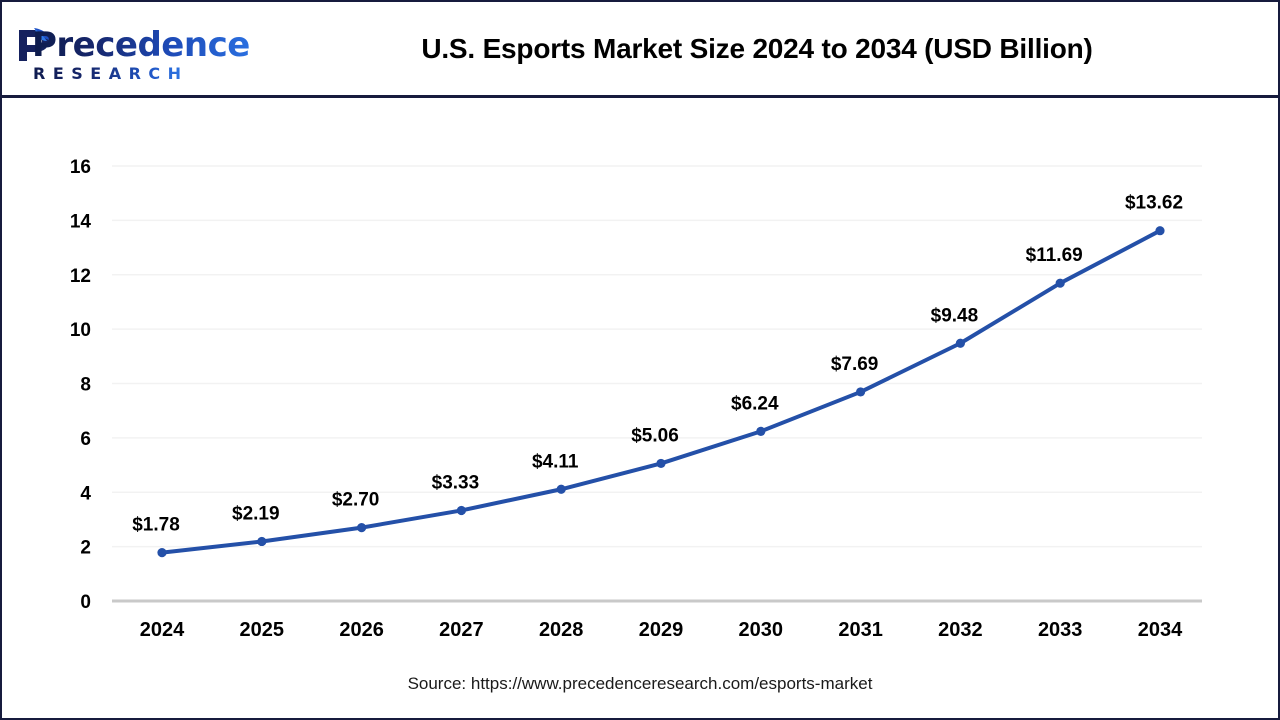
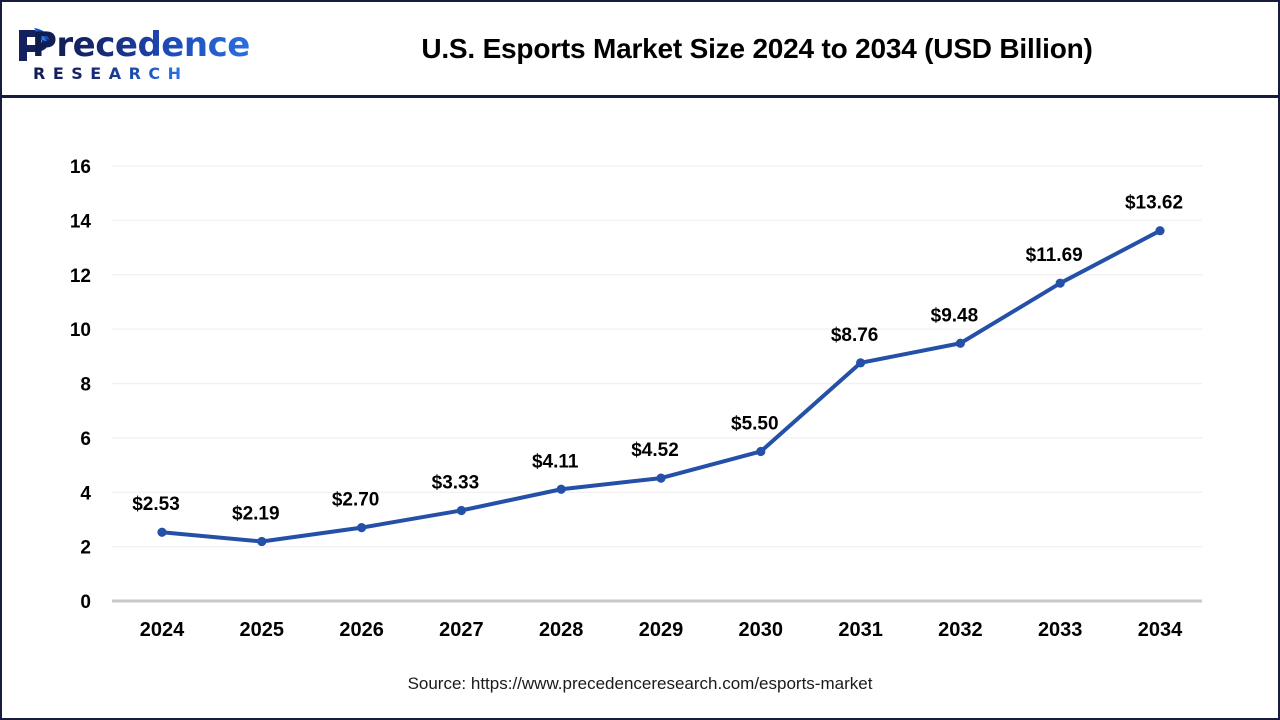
2024: $1.78 -> $2.53
2029: $5.06 -> $4.52
2030: $6.24 -> $5.50
2031: $7.69 -> $8.76
